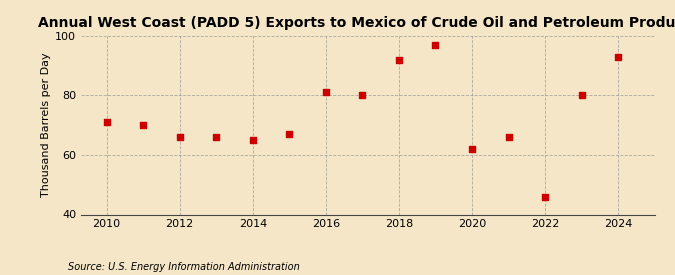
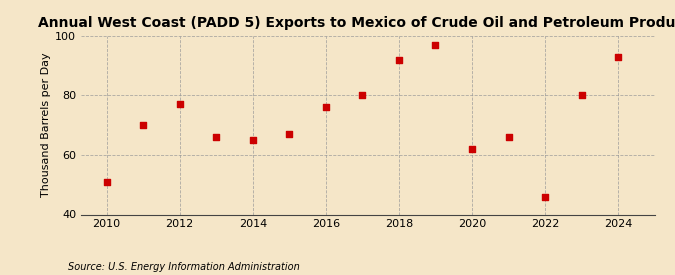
2010: 71 -> 51
2012: 66 -> 77
2016: 81 -> 76
